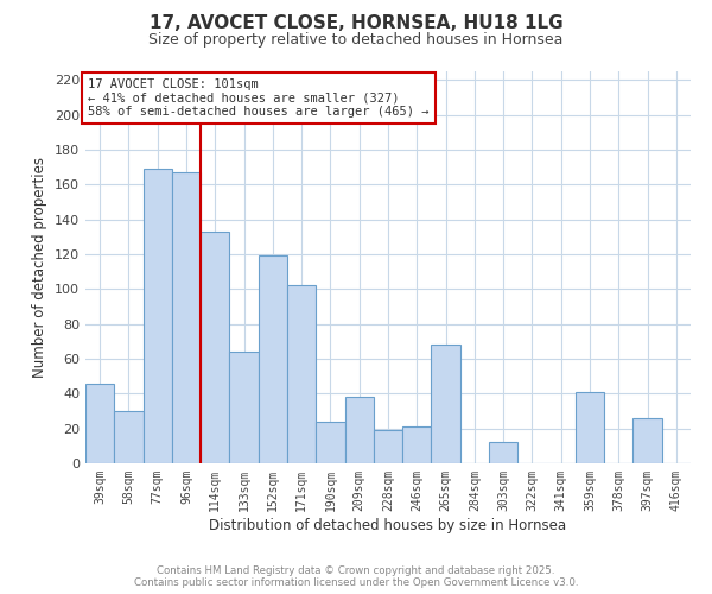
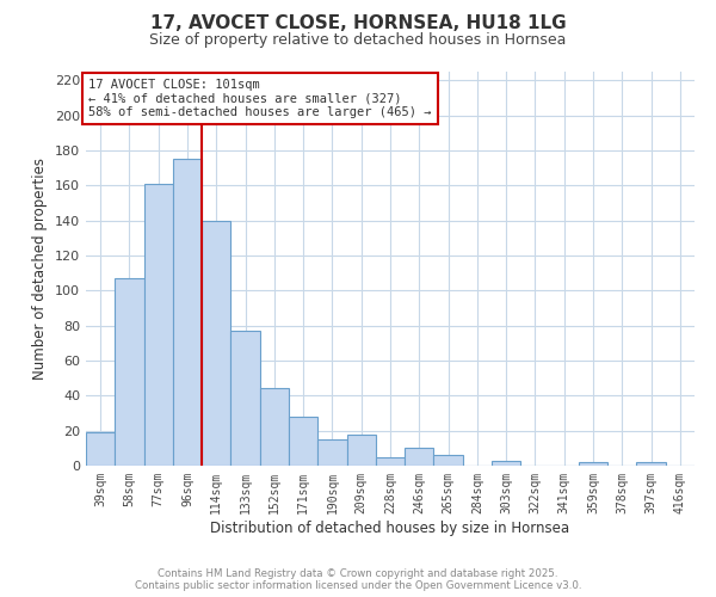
39sqm: 46 -> 19
58sqm: 30 -> 107
77sqm: 169 -> 161
96sqm: 167 -> 175
114sqm: 133 -> 140
133sqm: 64 -> 77
152sqm: 119 -> 44
171sqm: 102 -> 28
190sqm: 24 -> 15
209sqm: 38 -> 18
228sqm: 19 -> 5
246sqm: 21 -> 10
265sqm: 68 -> 6
303sqm: 12 -> 3
359sqm: 41 -> 2
397sqm: 26 -> 2
